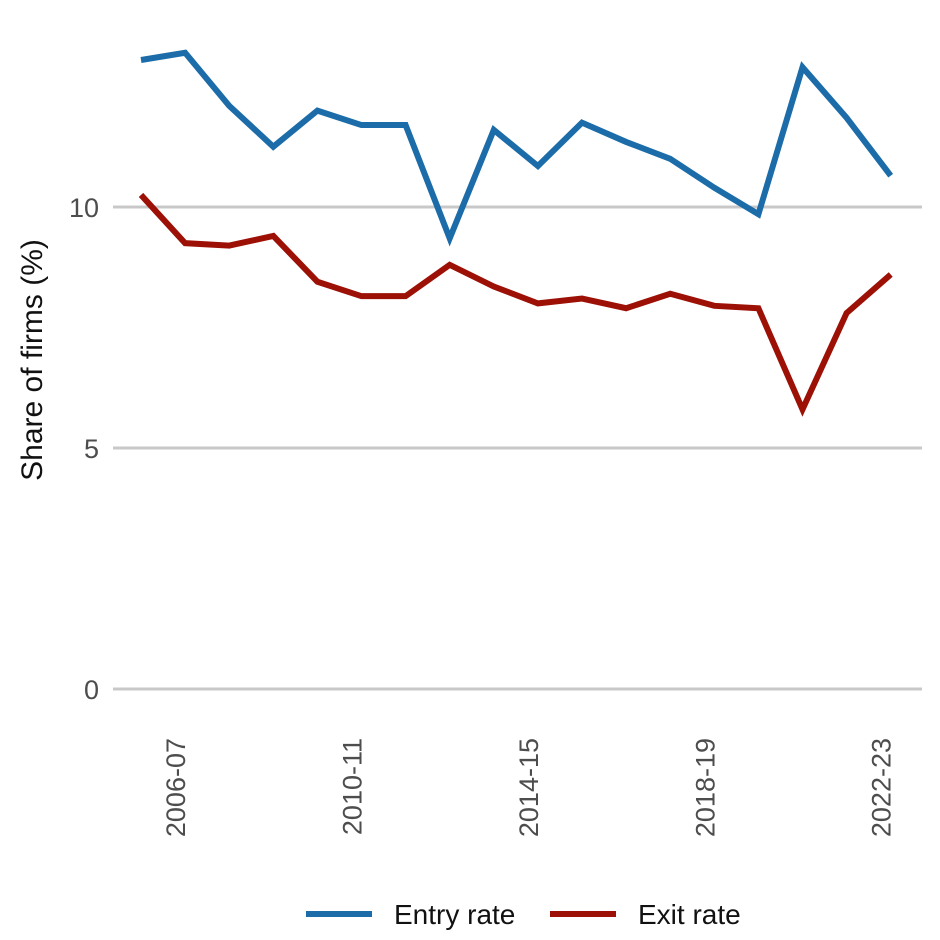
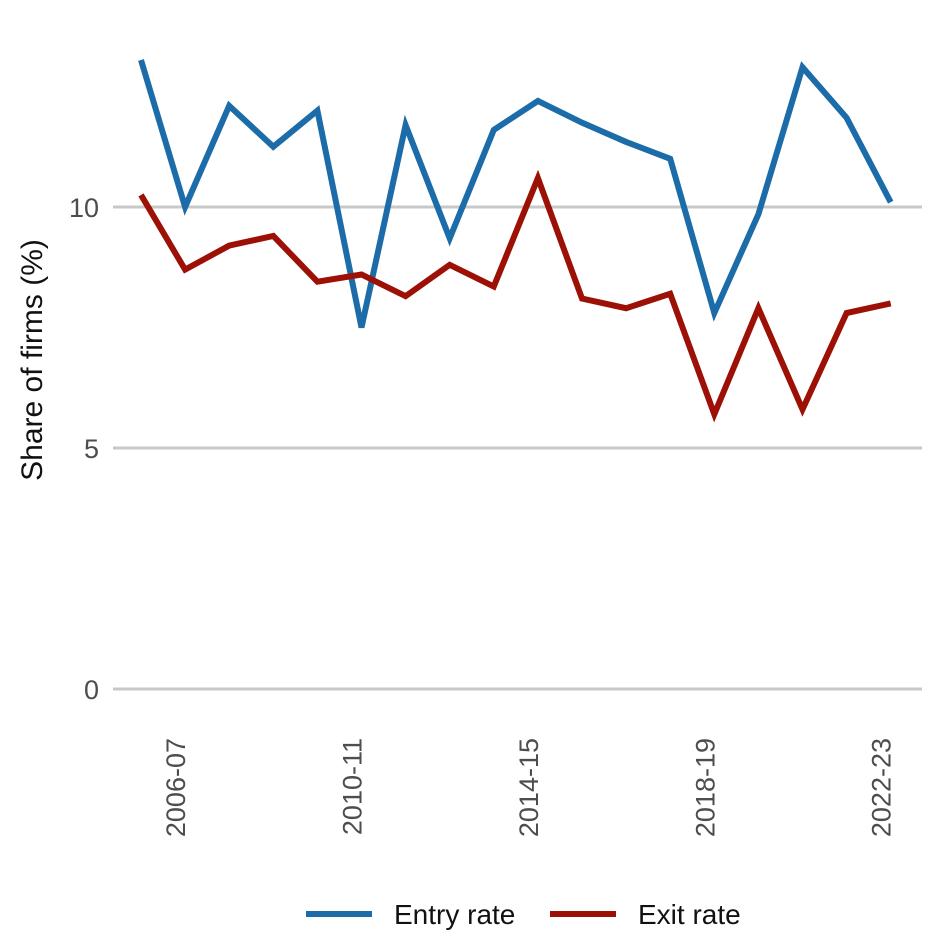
Entry rate/2006-07: 13.2 -> 10.0
Exit rate/2006-07: 9.2 -> 8.7
Entry rate/2010-11: 11.7 -> 7.5
Exit rate/2010-11: 8.2 -> 8.6
Entry rate/2014-15: 10.8 -> 12.2
Exit rate/2014-15: 8.0 -> 10.6
Entry rate/2018-19: 10.4 -> 7.8
Exit rate/2018-19: 8.0 -> 5.7
Entry rate/2022-23: 10.7 -> 10.1
Exit rate/2022-23: 8.6 -> 8.0
